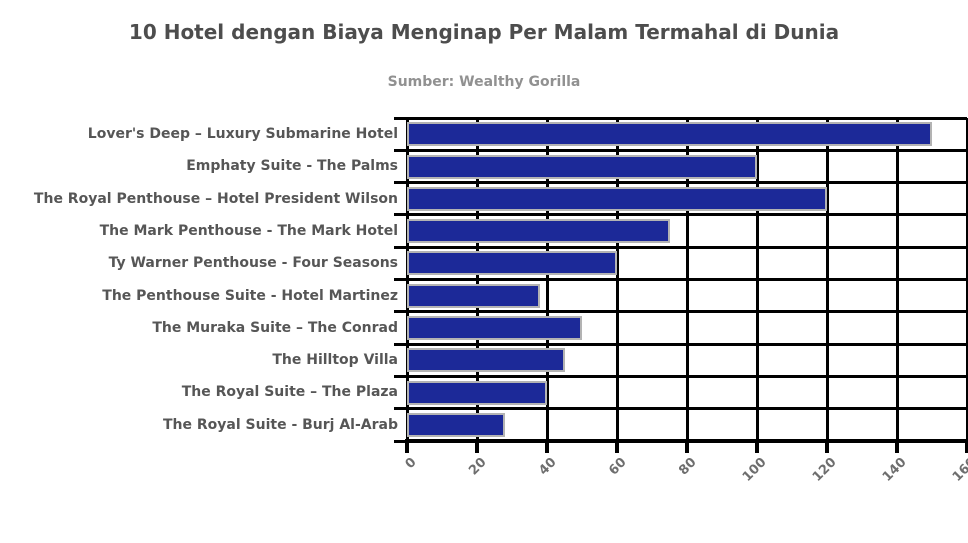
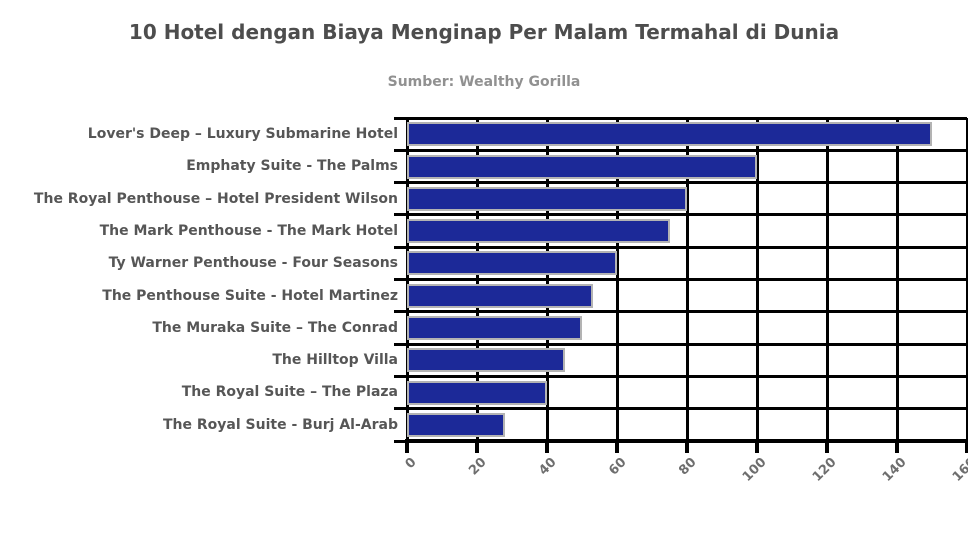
The Royal Penthouse – Hotel President Wilson: 120 -> 80
The Penthouse Suite - Hotel Martinez: 38 -> 53
